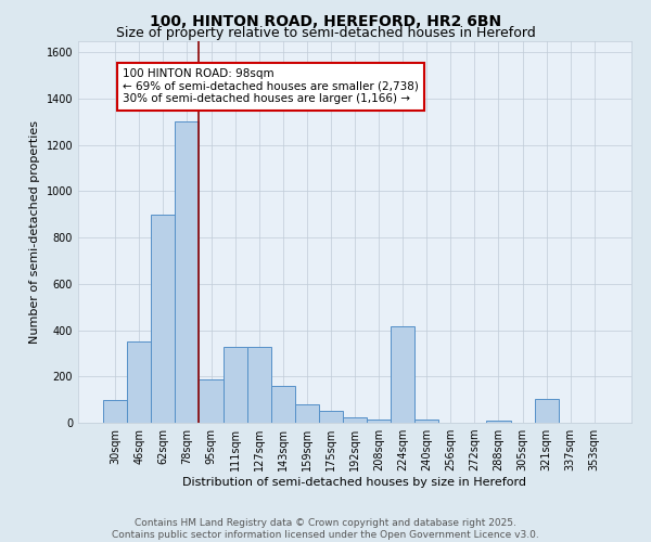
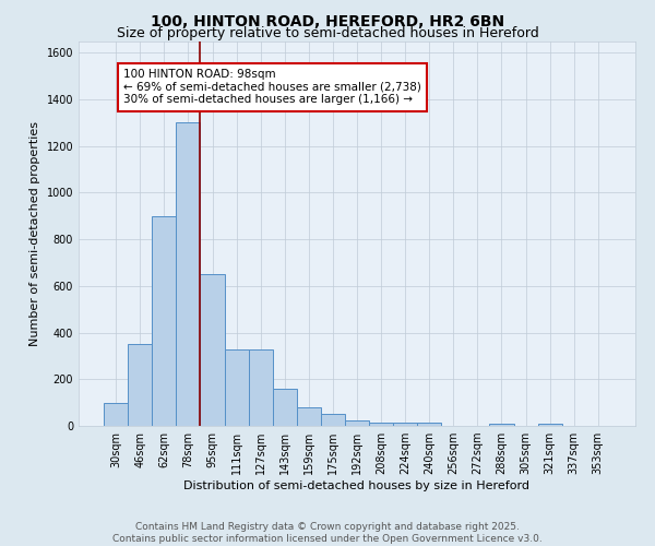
95sqm: 185 -> 650
224sqm: 415 -> 15
321sqm: 105 -> 10
